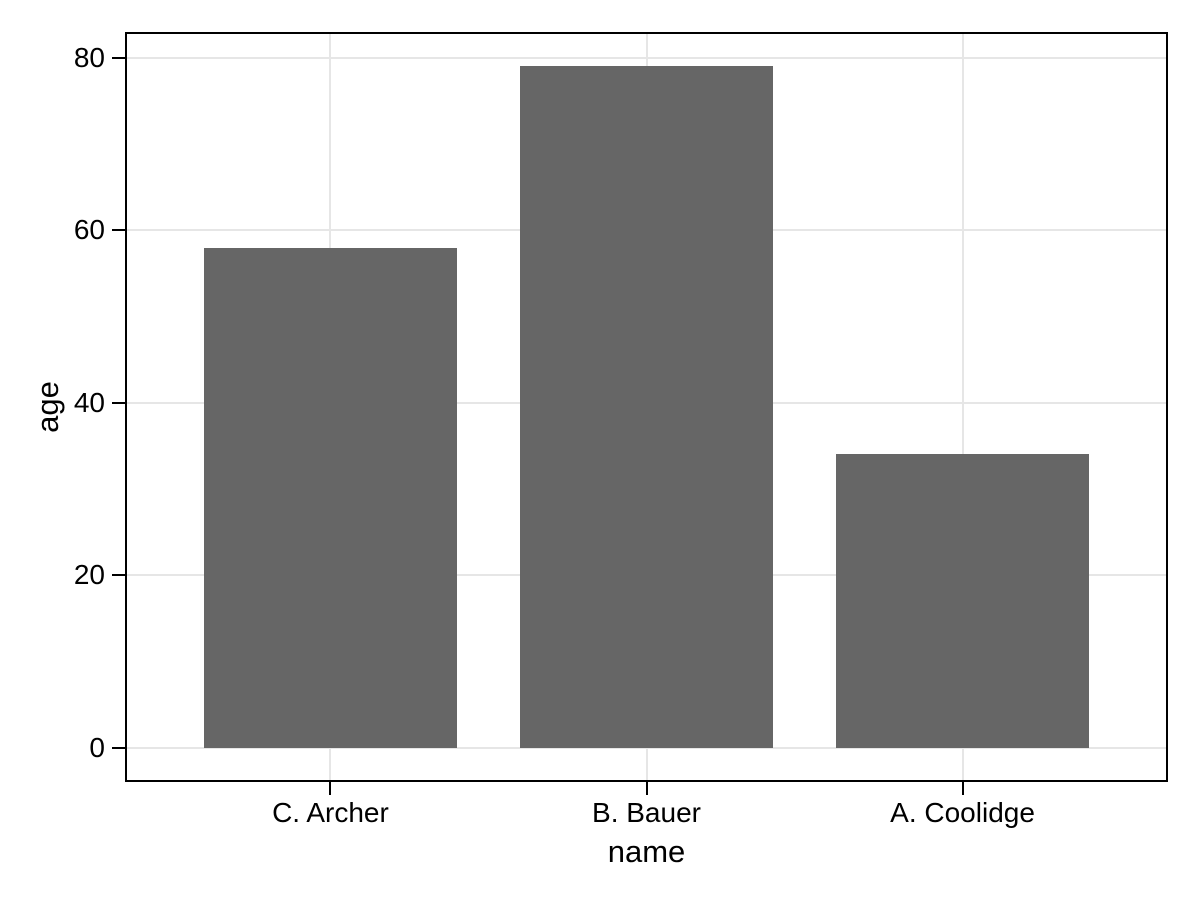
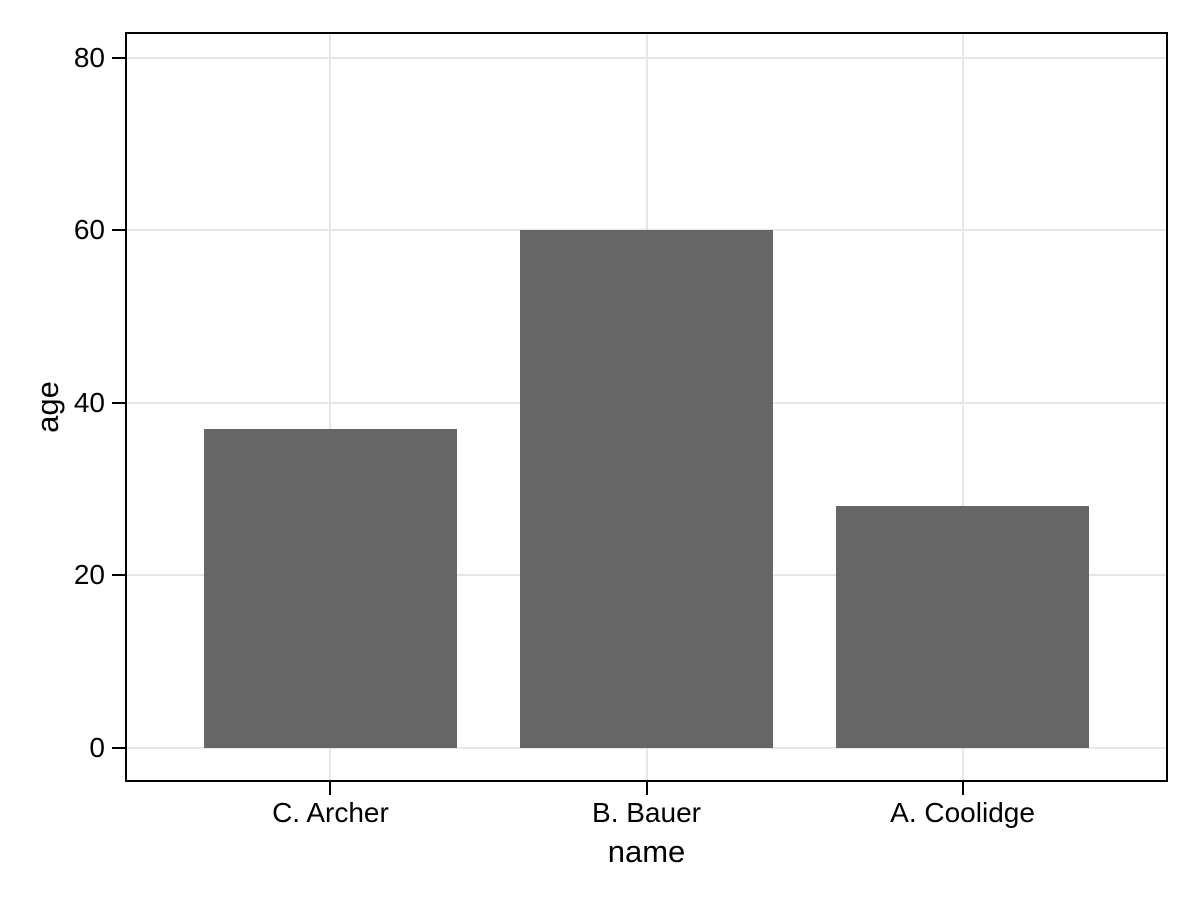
C. Archer: 58 -> 37
B. Bauer: 79 -> 60
A. Coolidge: 34 -> 28
